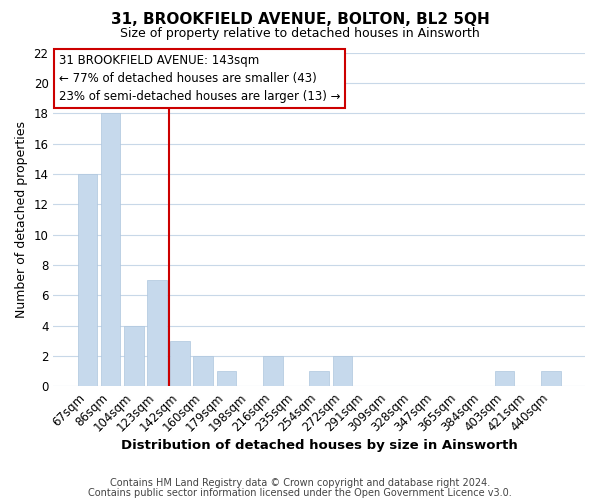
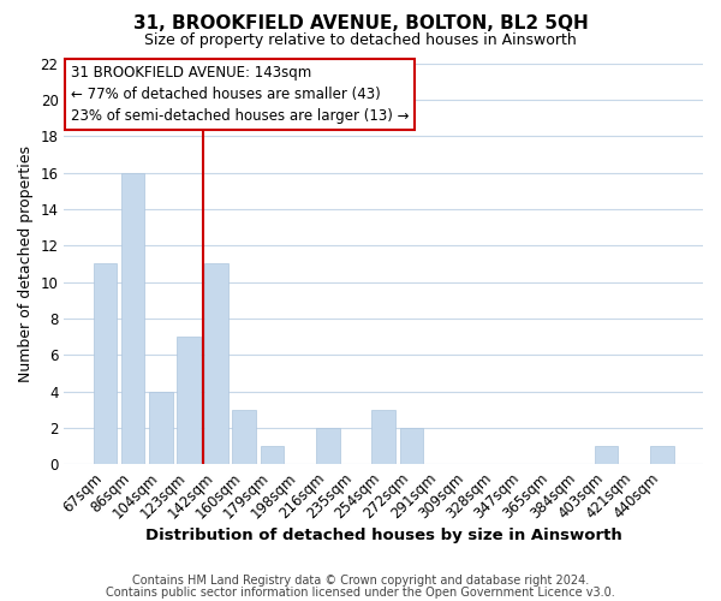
67sqm: 14 -> 11
86sqm: 18 -> 16
142sqm: 3 -> 11
160sqm: 2 -> 3
254sqm: 1 -> 3
